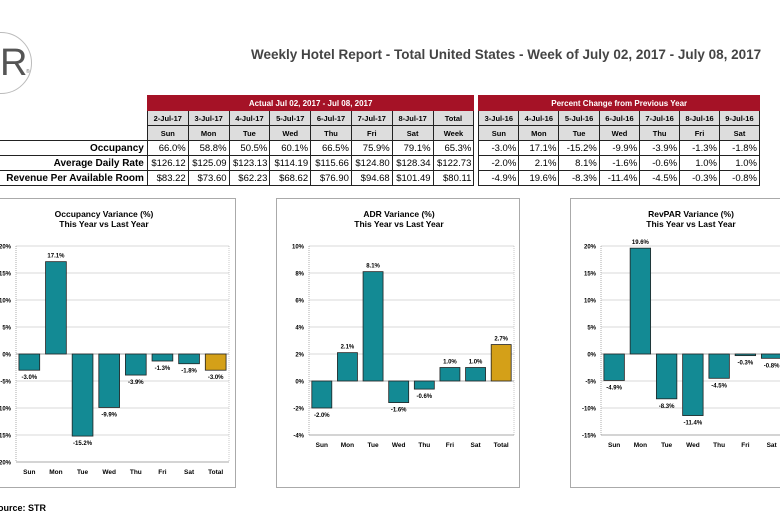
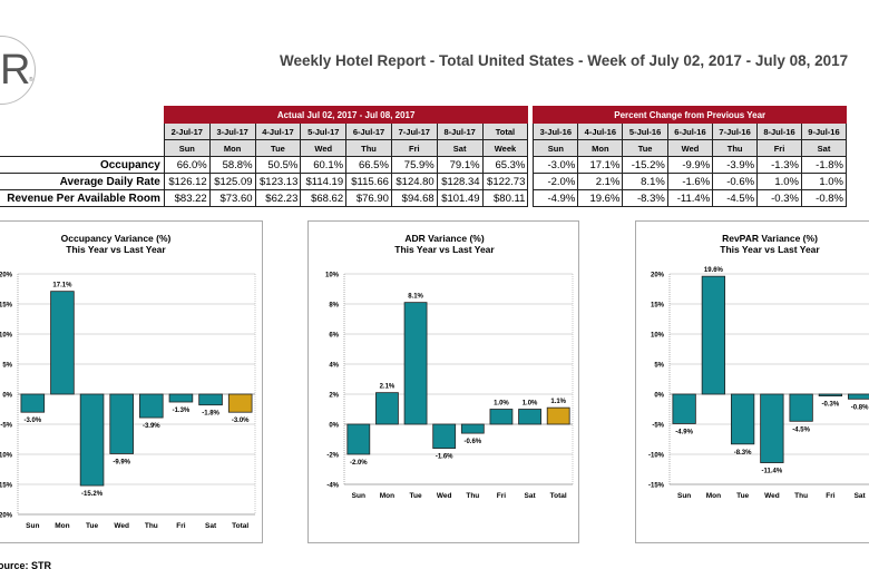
ADR Variance (%)/Total: 2.7% -> 1.1%
